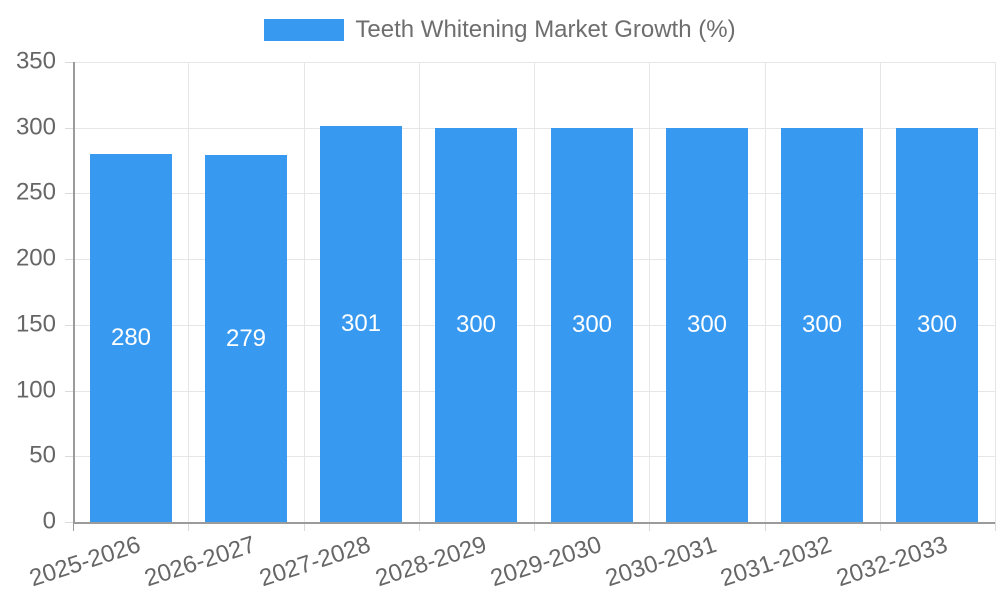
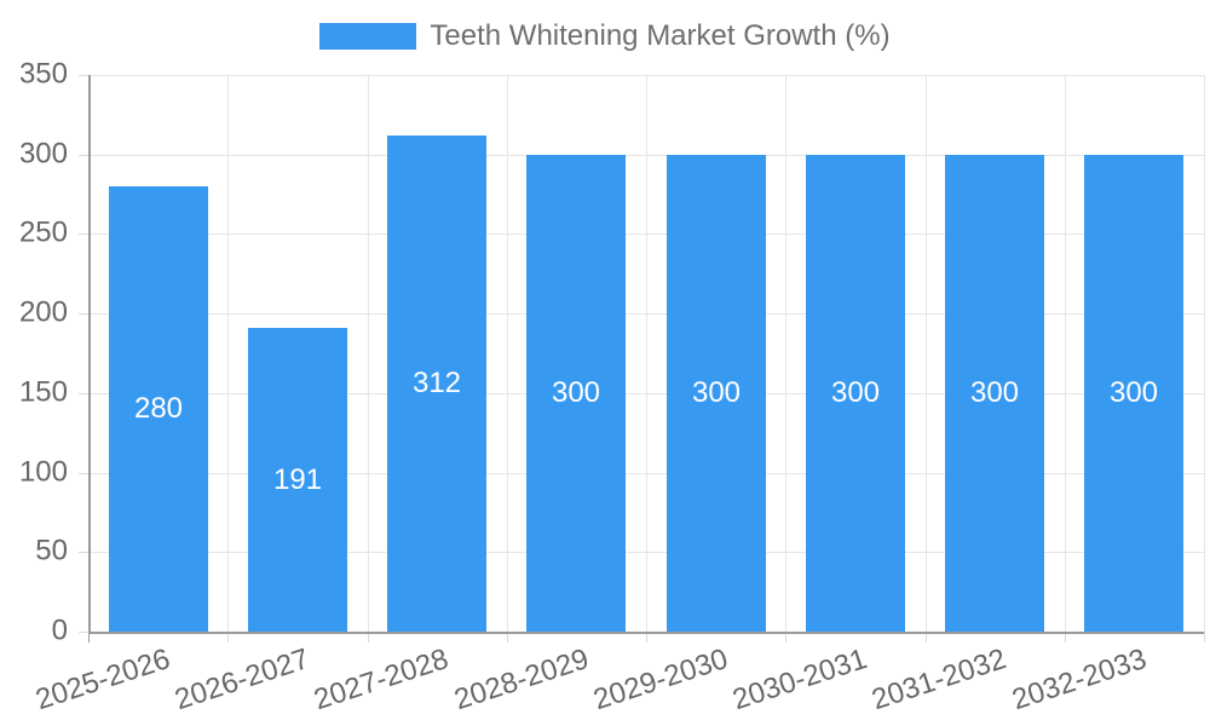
2026-2027: 279 -> 191
2027-2028: 301 -> 312
